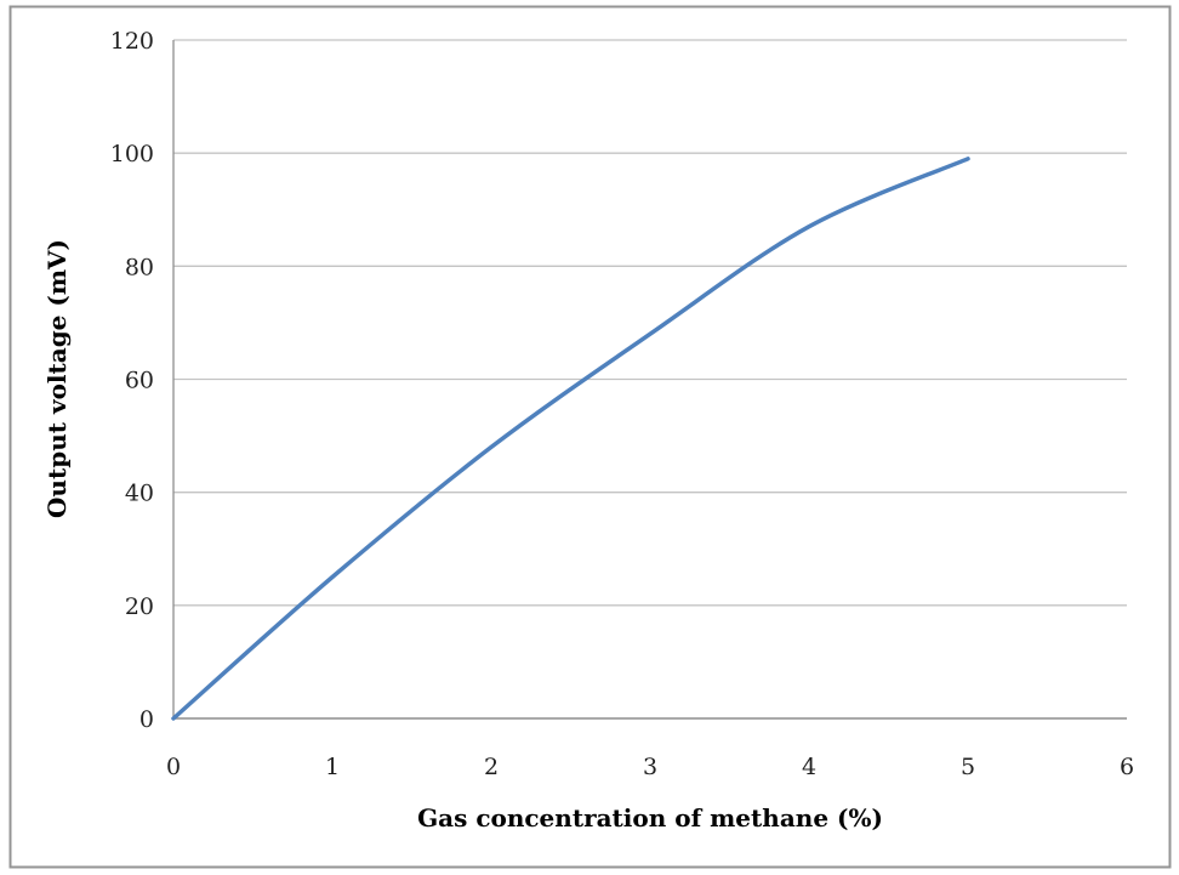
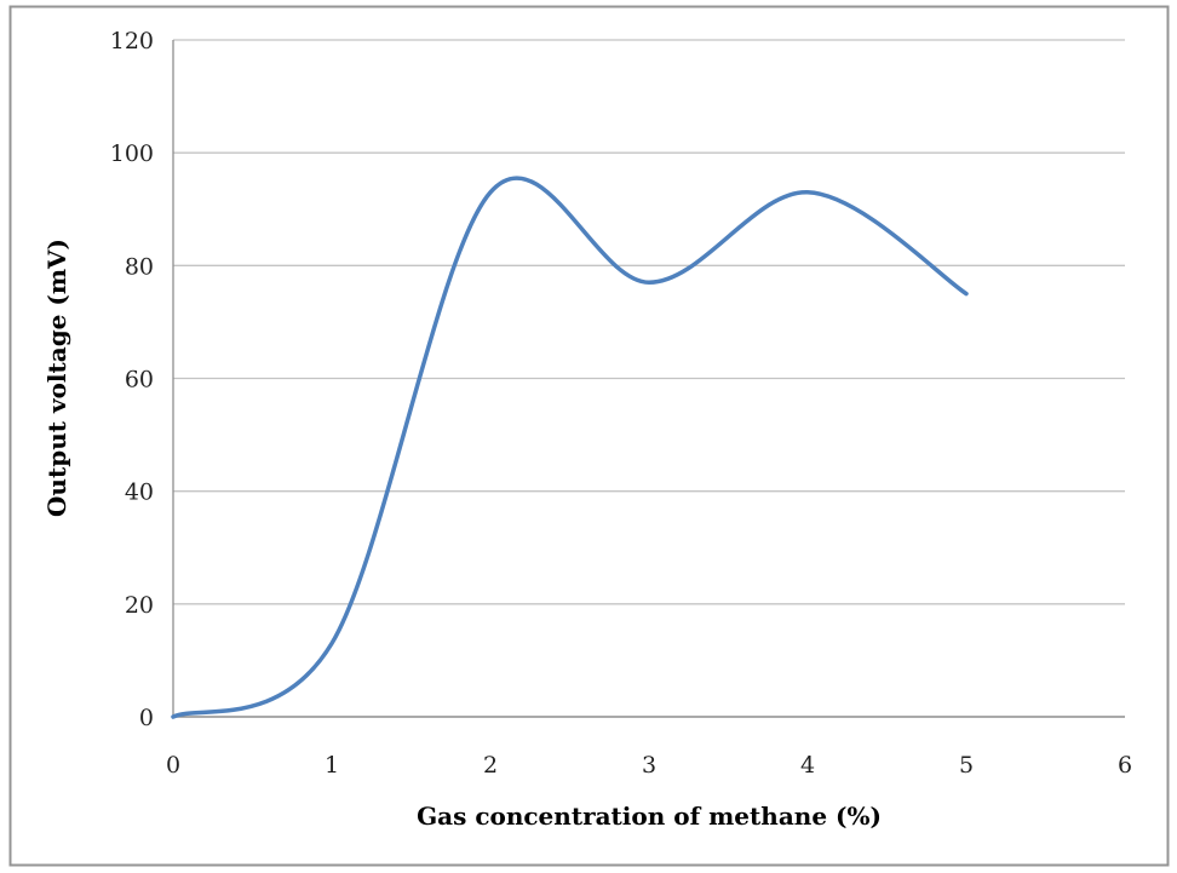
1: 25 -> 13
2: 48 -> 93
3: 68 -> 77
4: 87 -> 93
5: 99 -> 75
